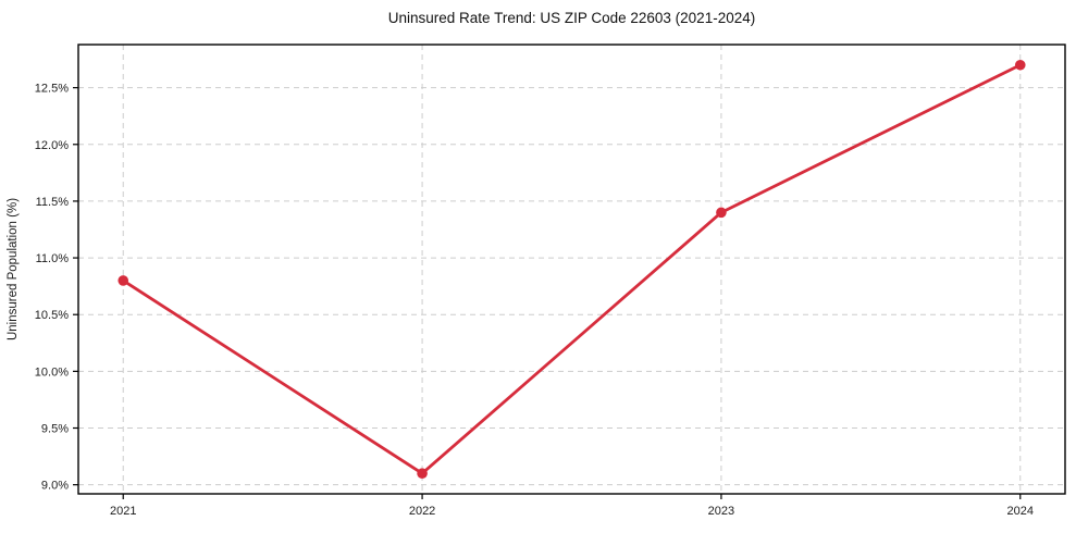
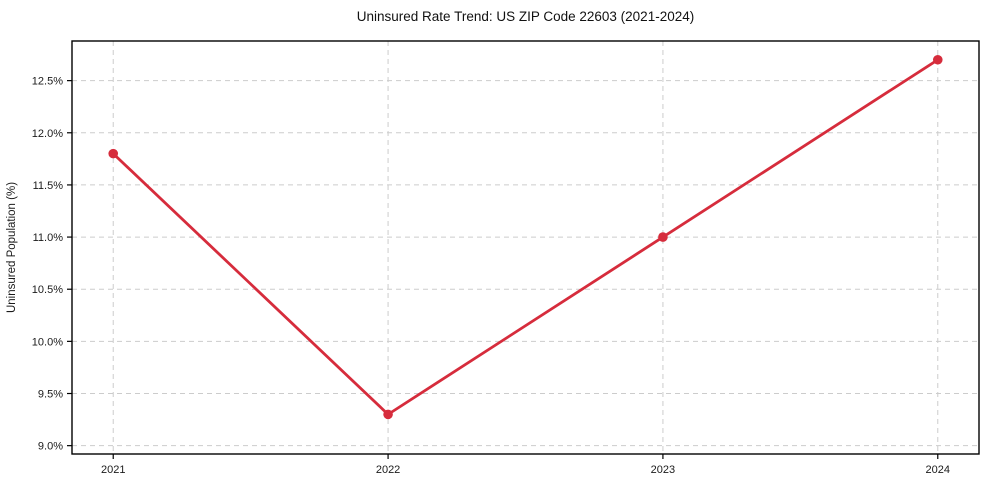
2021: 10.8% -> 11.8%
2022: 9.1% -> 9.3%
2023: 11.4% -> 11.0%
